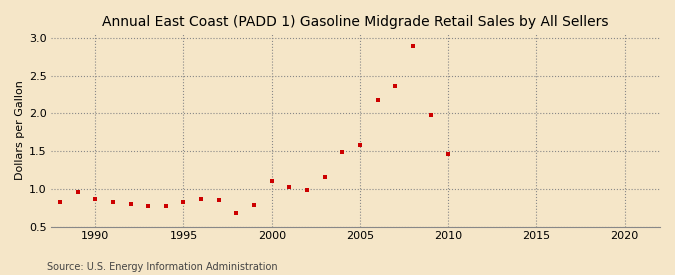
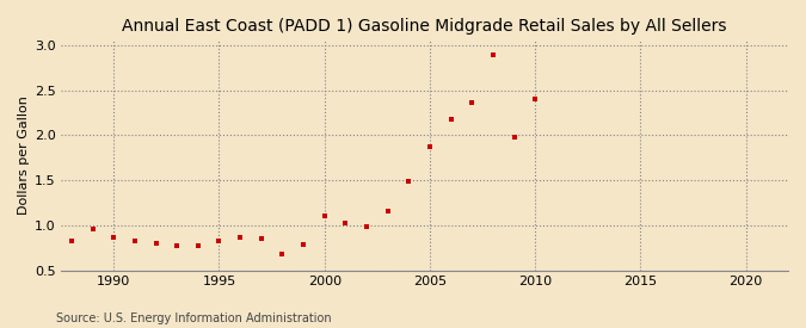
2005: 1.58 -> 1.88
2010: 1.46 -> 2.40
